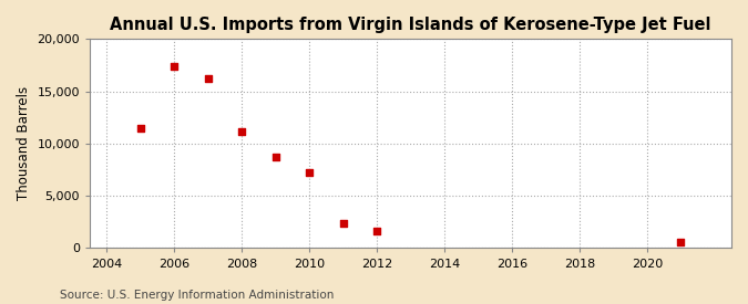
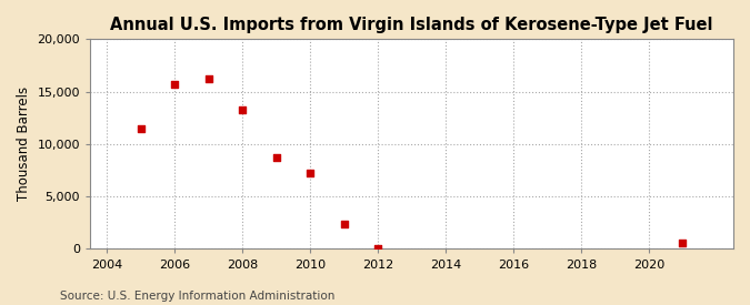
2006: 17,400 -> 15,700
2008: 11,200 -> 13,300
2012: 1,600 -> 0
